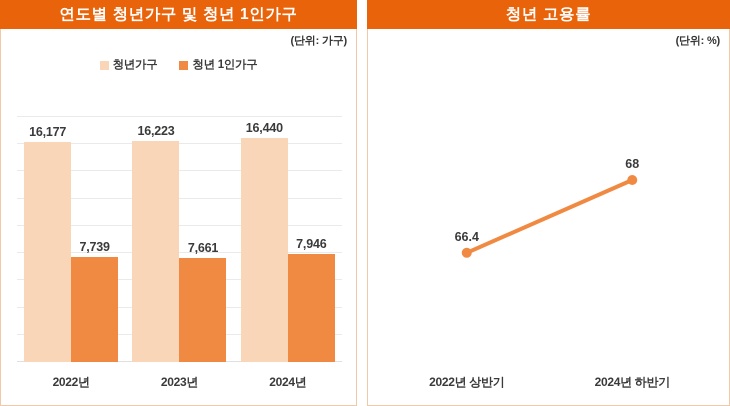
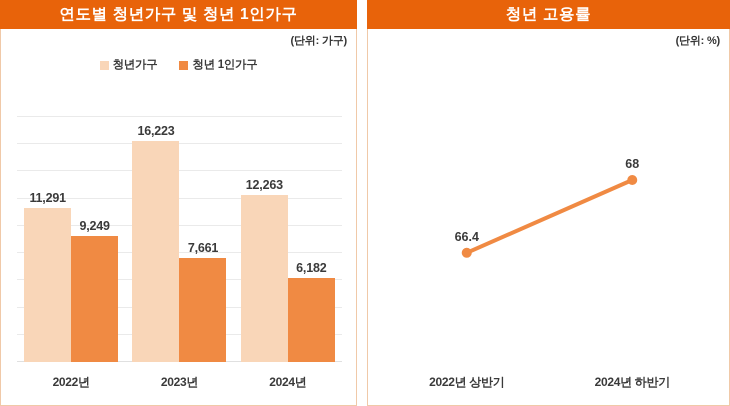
연도별 청년가구 및 청년 1인가구/청년가구/2022년: 16,177 -> 11,291
연도별 청년가구 및 청년 1인가구/청년 1인가구/2022년: 7,739 -> 9,249
연도별 청년가구 및 청년 1인가구/청년가구/2024년: 16,440 -> 12,263
연도별 청년가구 및 청년 1인가구/청년 1인가구/2024년: 7,946 -> 6,182
